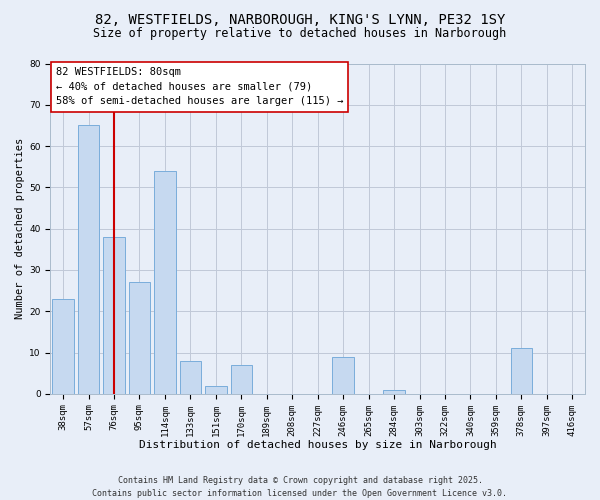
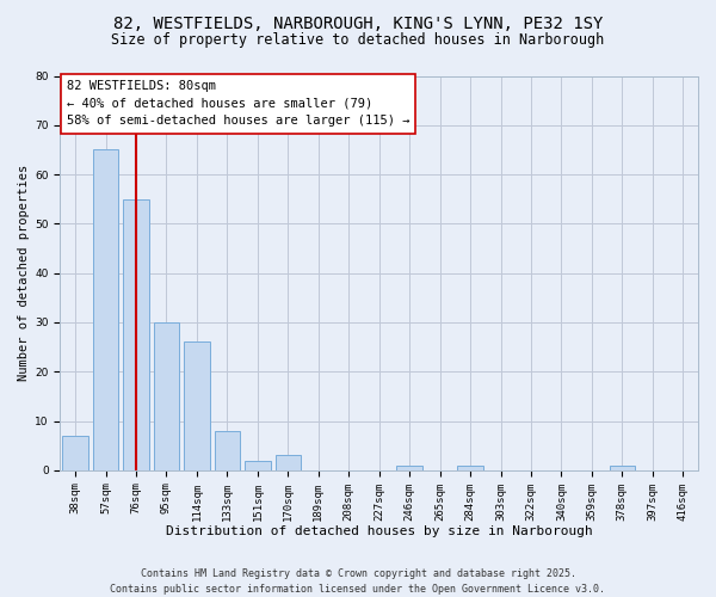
38sqm: 23 -> 7
76sqm: 38 -> 55
95sqm: 27 -> 30
114sqm: 54 -> 26
170sqm: 7 -> 3
246sqm: 9 -> 1
378sqm: 11 -> 1
